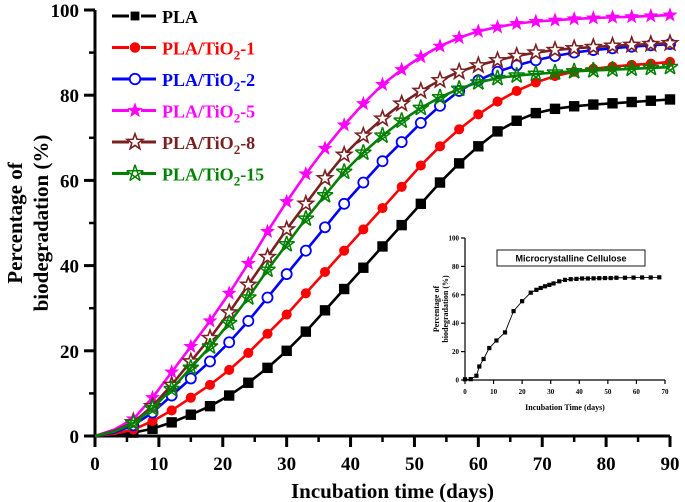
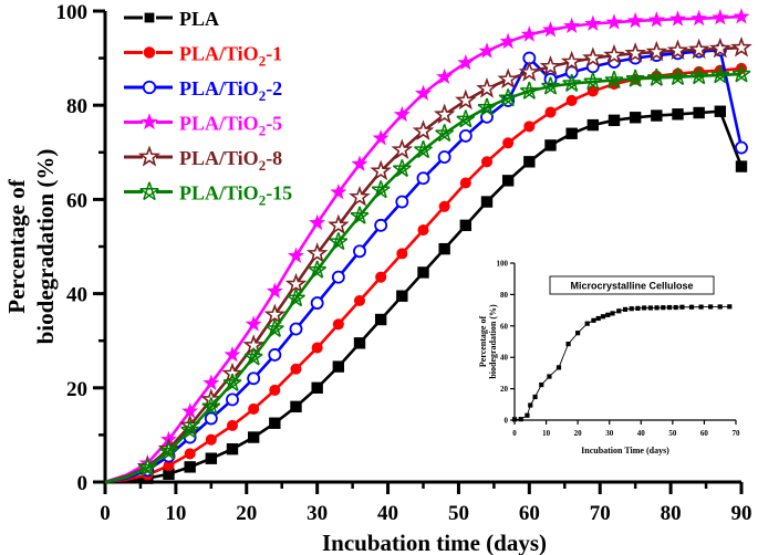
PLA/TiO2-2/60: 84 -> 90
PLA/90: 79 -> 67
PLA/TiO2-2/90: 92 -> 71
